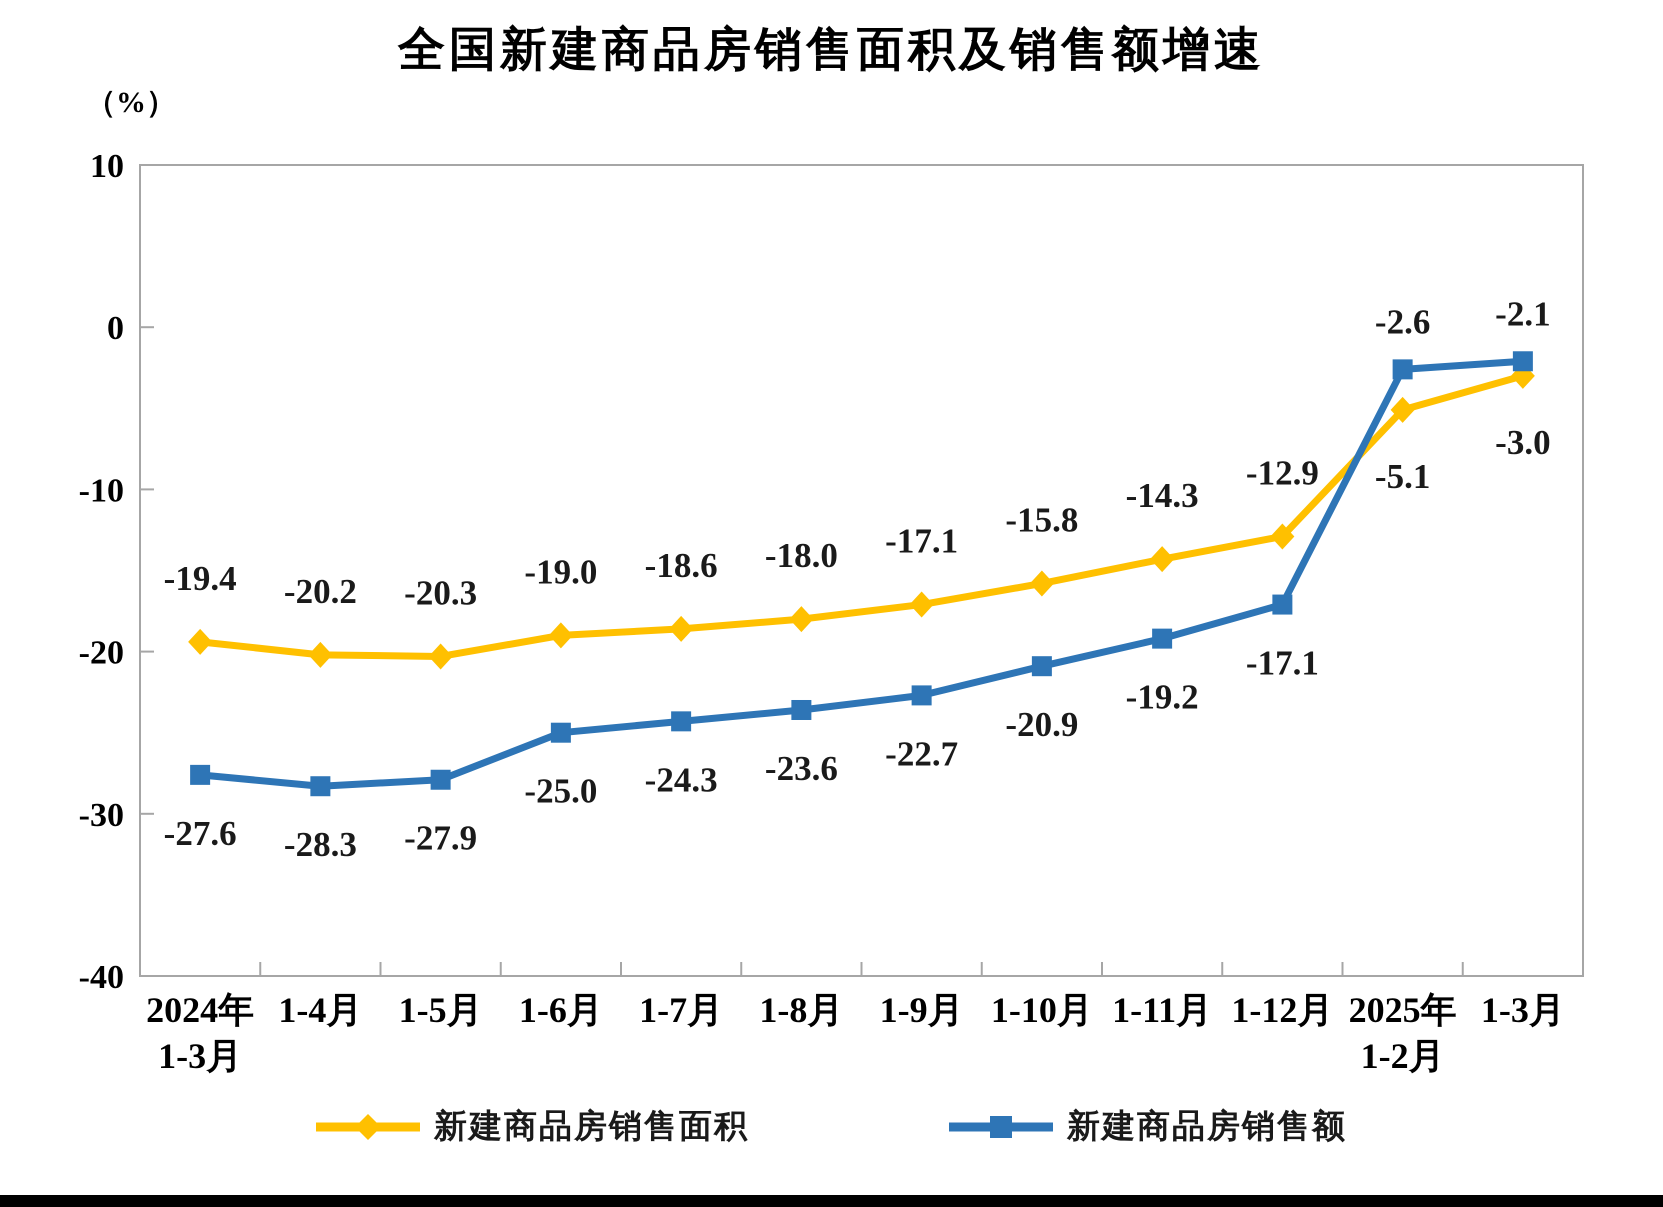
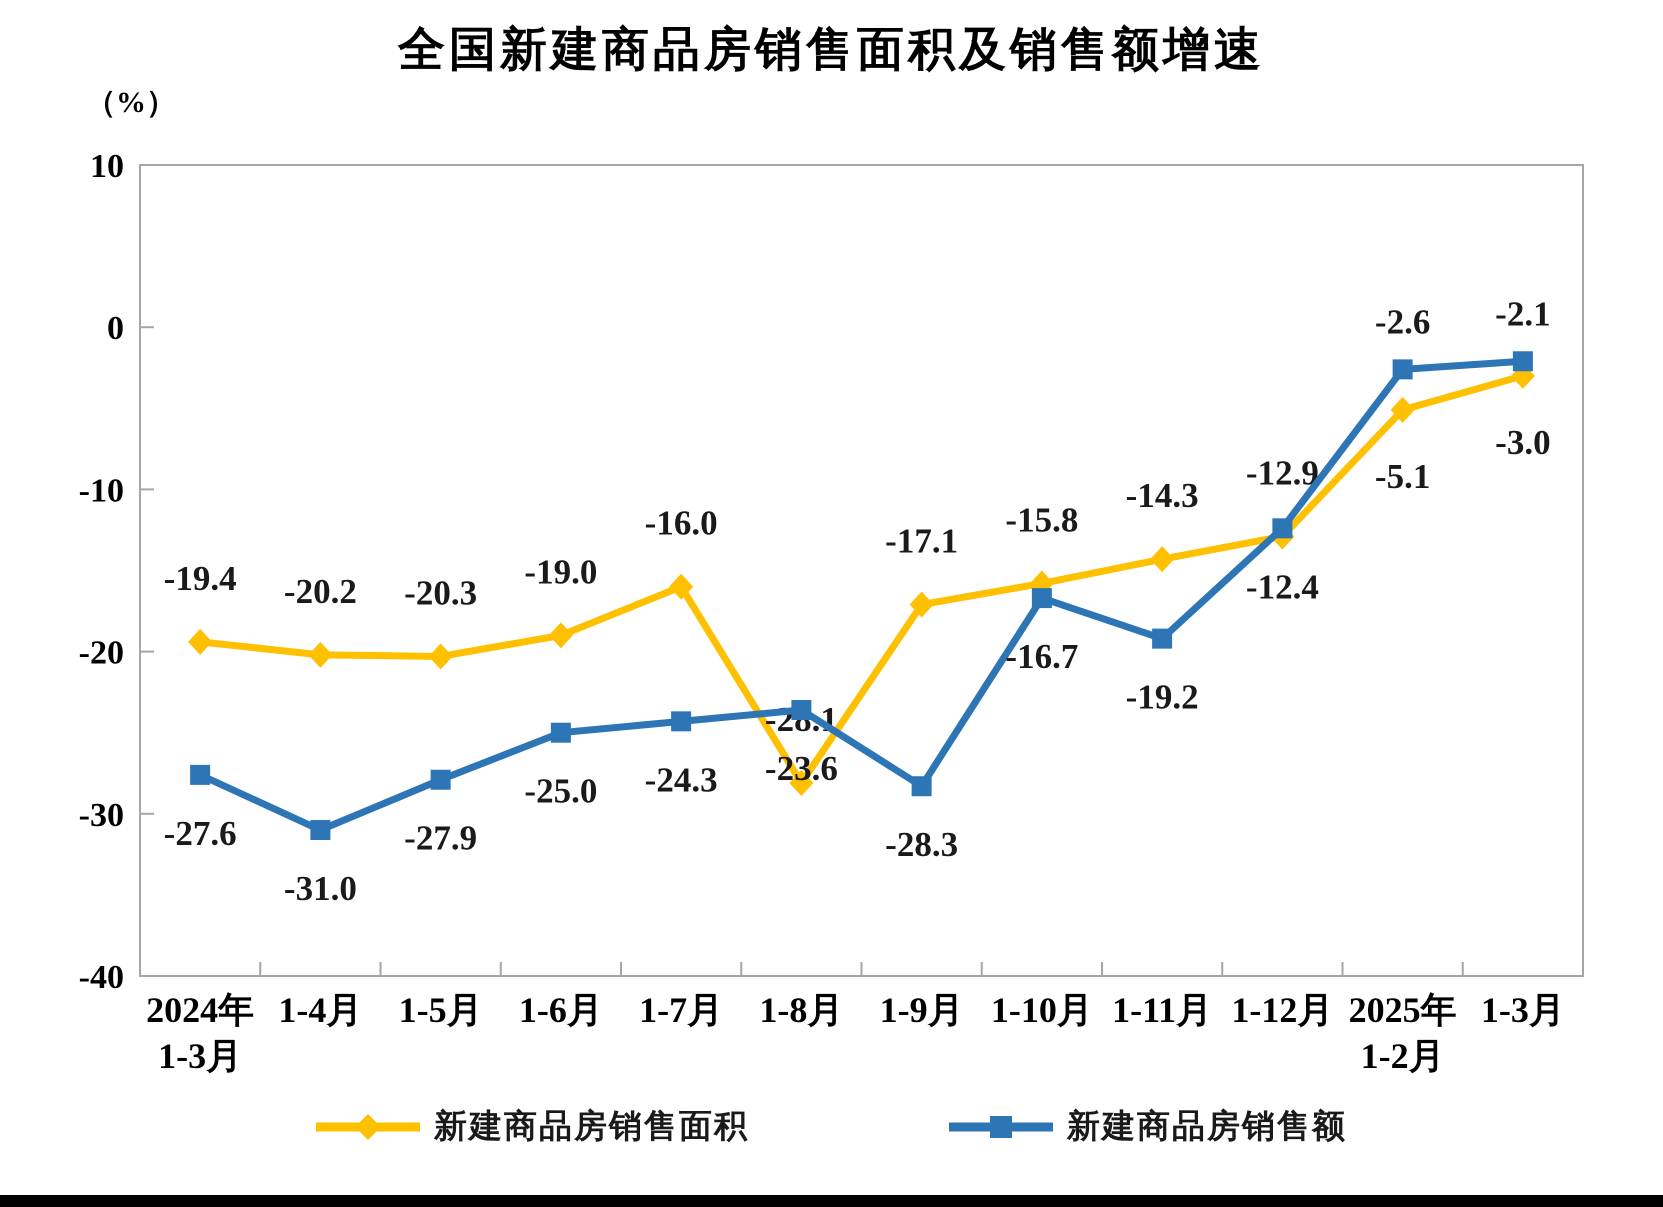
新建商品房销售额/1-4月: -28.3 -> -31.0
新建商品房销售面积/1-7月: -18.6 -> -16.0
新建商品房销售面积/1-8月: -18.0 -> -28.1
新建商品房销售额/1-9月: -22.7 -> -28.3
新建商品房销售额/1-10月: -20.9 -> -16.7
新建商品房销售额/1-12月: -17.1 -> -12.4
